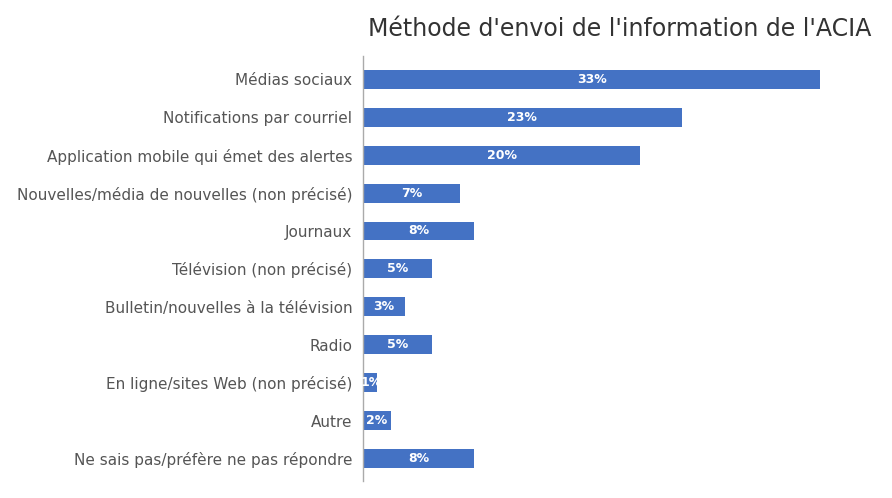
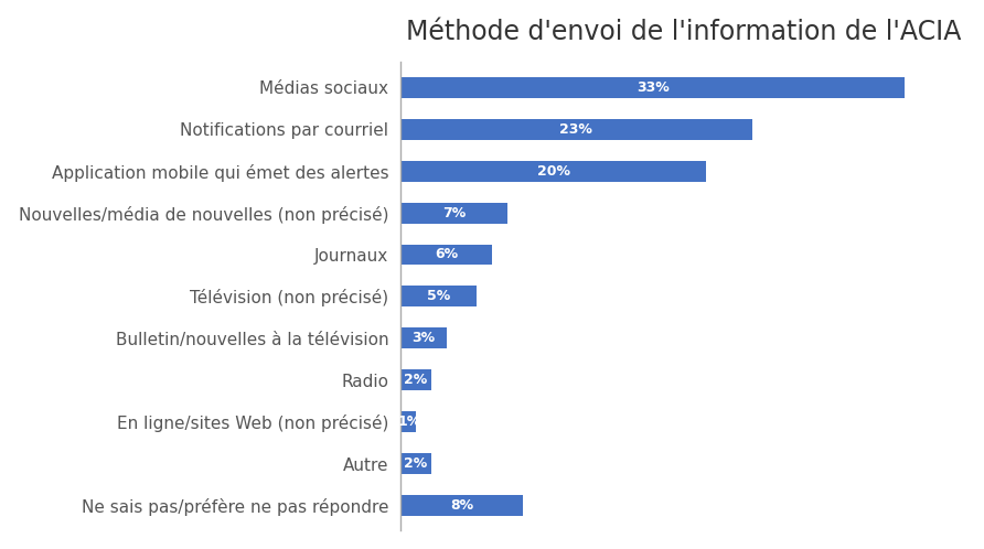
Journaux: 8% -> 6%
Radio: 5% -> 2%
